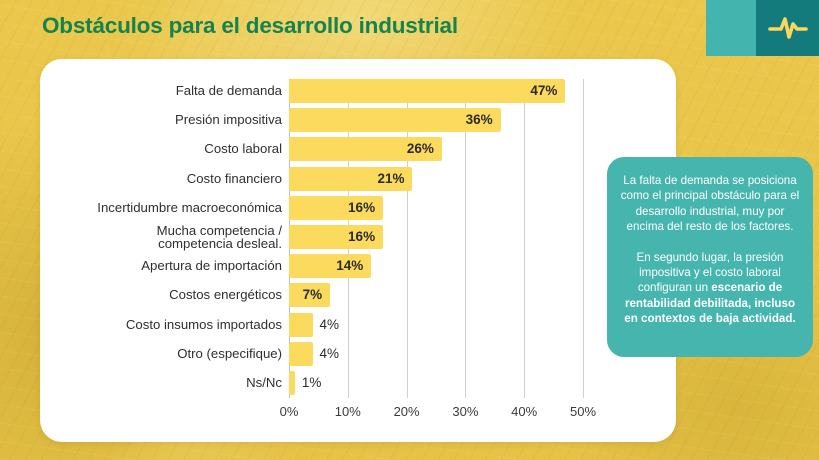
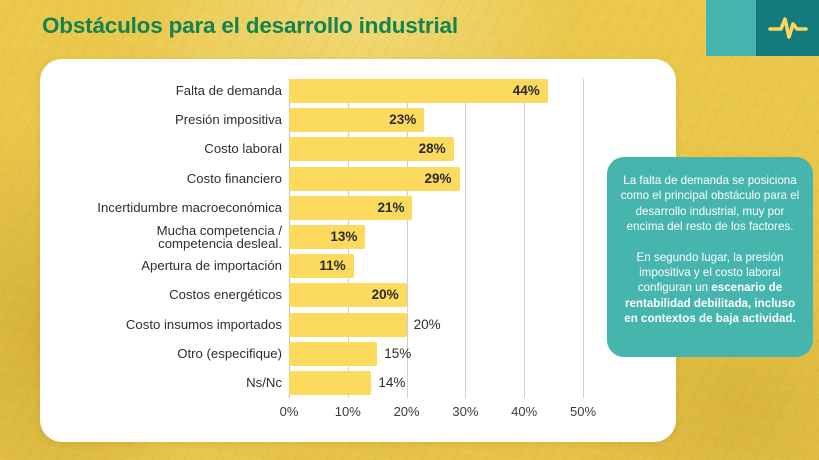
Falta de demanda: 47% -> 44%
Presión impositiva: 36% -> 23%
Costo laboral: 26% -> 28%
Costo financiero: 21% -> 29%
Incertidumbre macroeconómica: 16% -> 21%
Mucha competencia / competencia desleal.: 16% -> 13%
Apertura de importación: 14% -> 11%
Costos energéticos: 7% -> 20%
Costo insumos importados: 4% -> 20%
Otro (especifique): 4% -> 15%
Ns/Nc: 1% -> 14%
